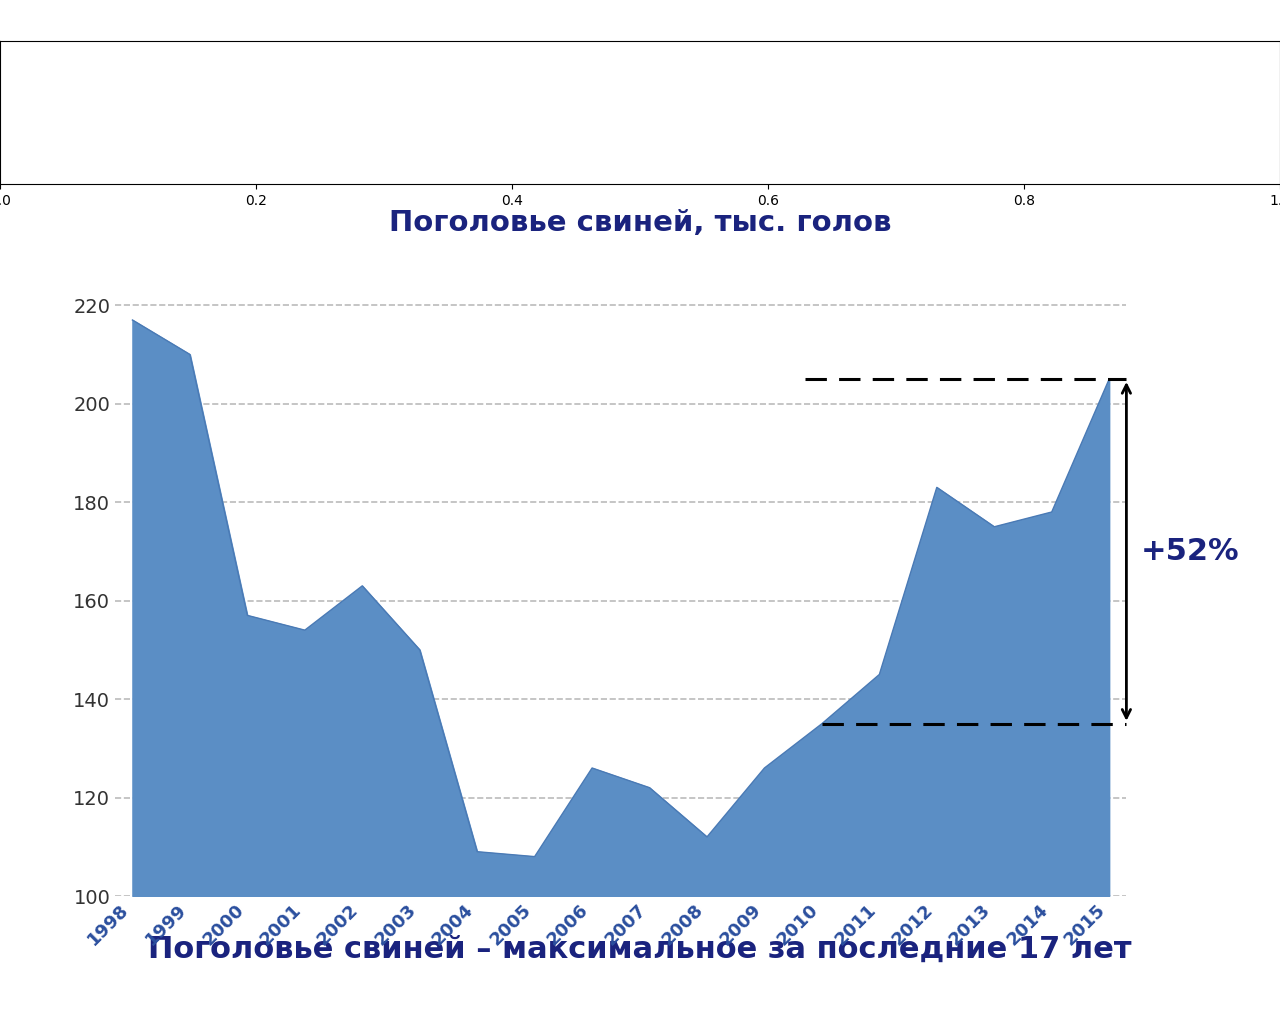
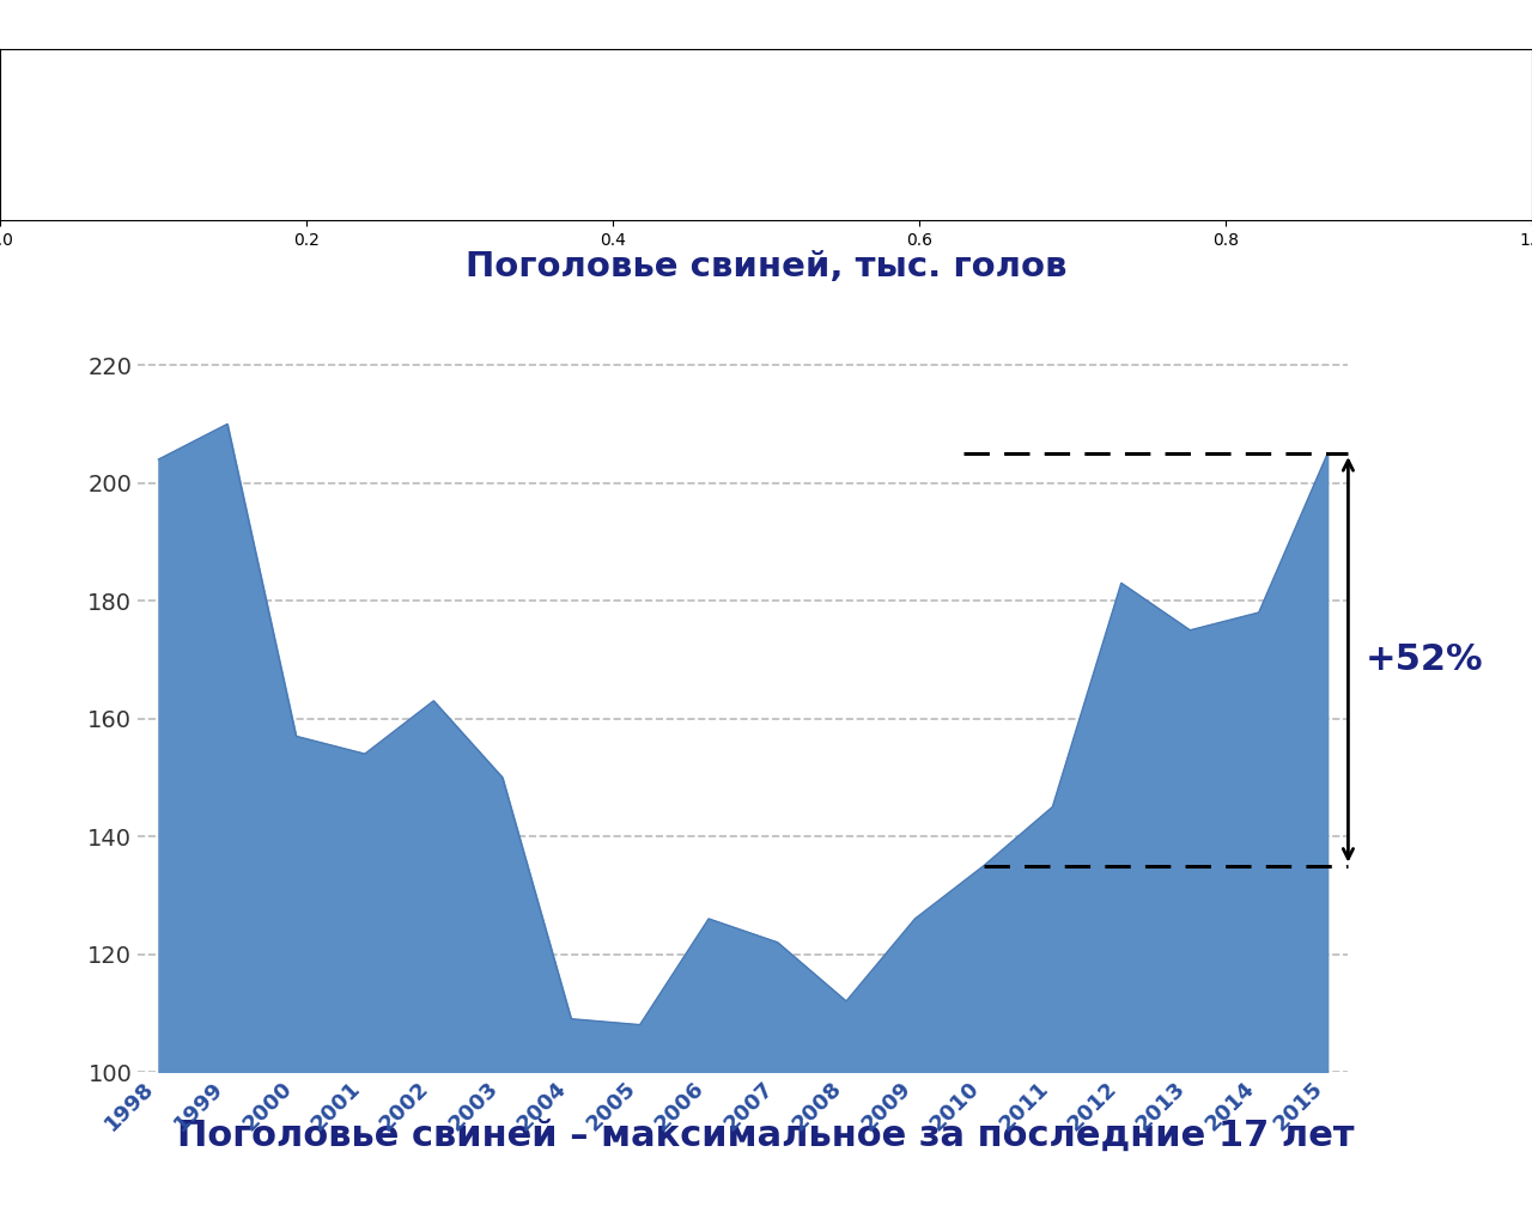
1998: 217 -> 204
